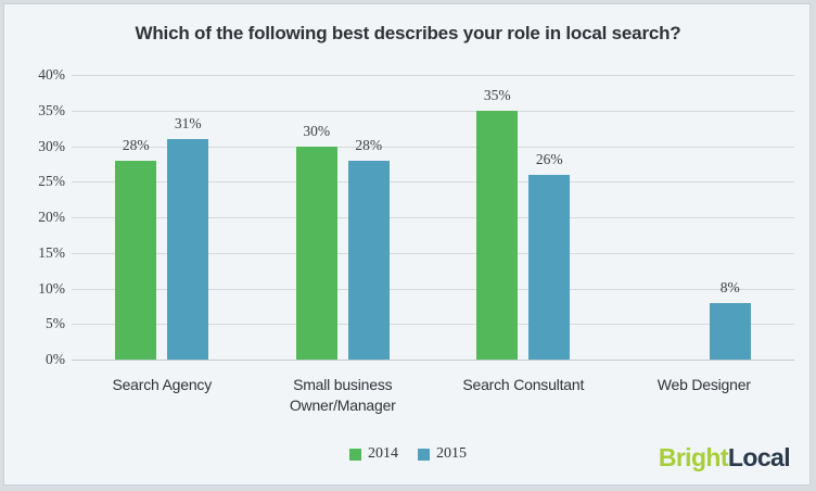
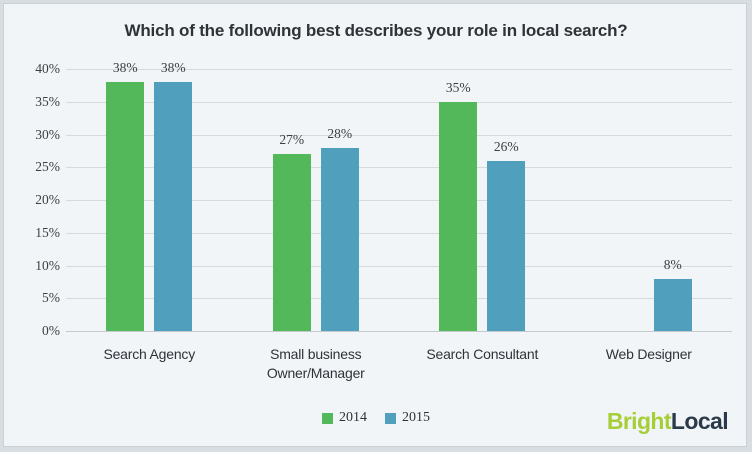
2014/Search Agency: 28% -> 38%
2015/Search Agency: 31% -> 38%
2014/Small business Owner/Manager: 30% -> 27%
